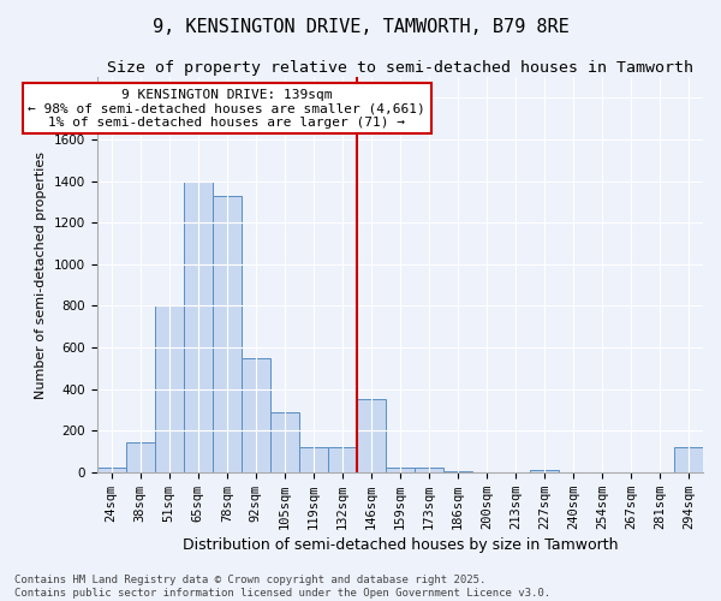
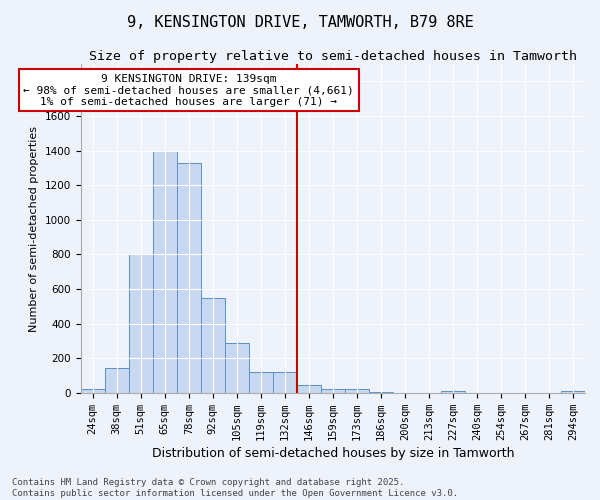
146sqm: 350 -> 40
294sqm: 120 -> 10
